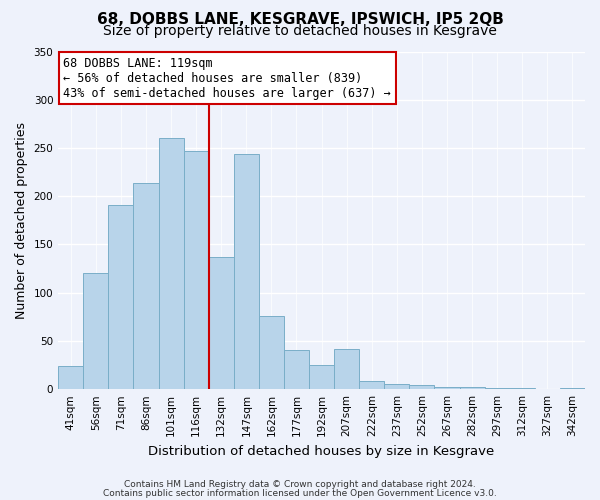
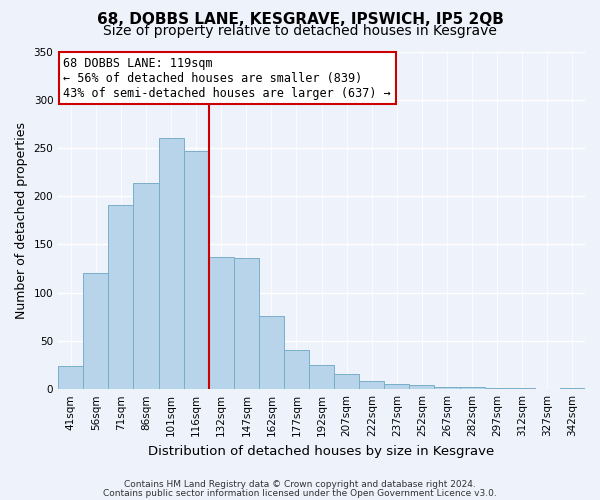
147sqm: 244 -> 136
207sqm: 42 -> 16
